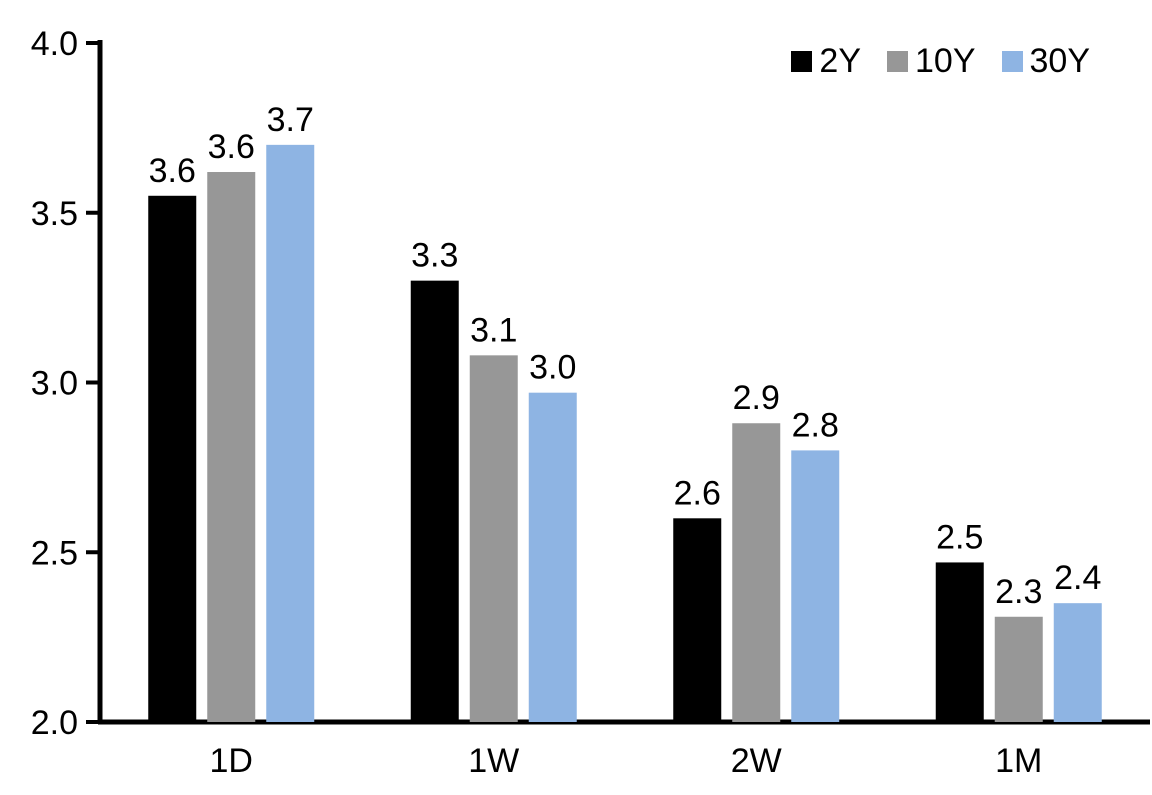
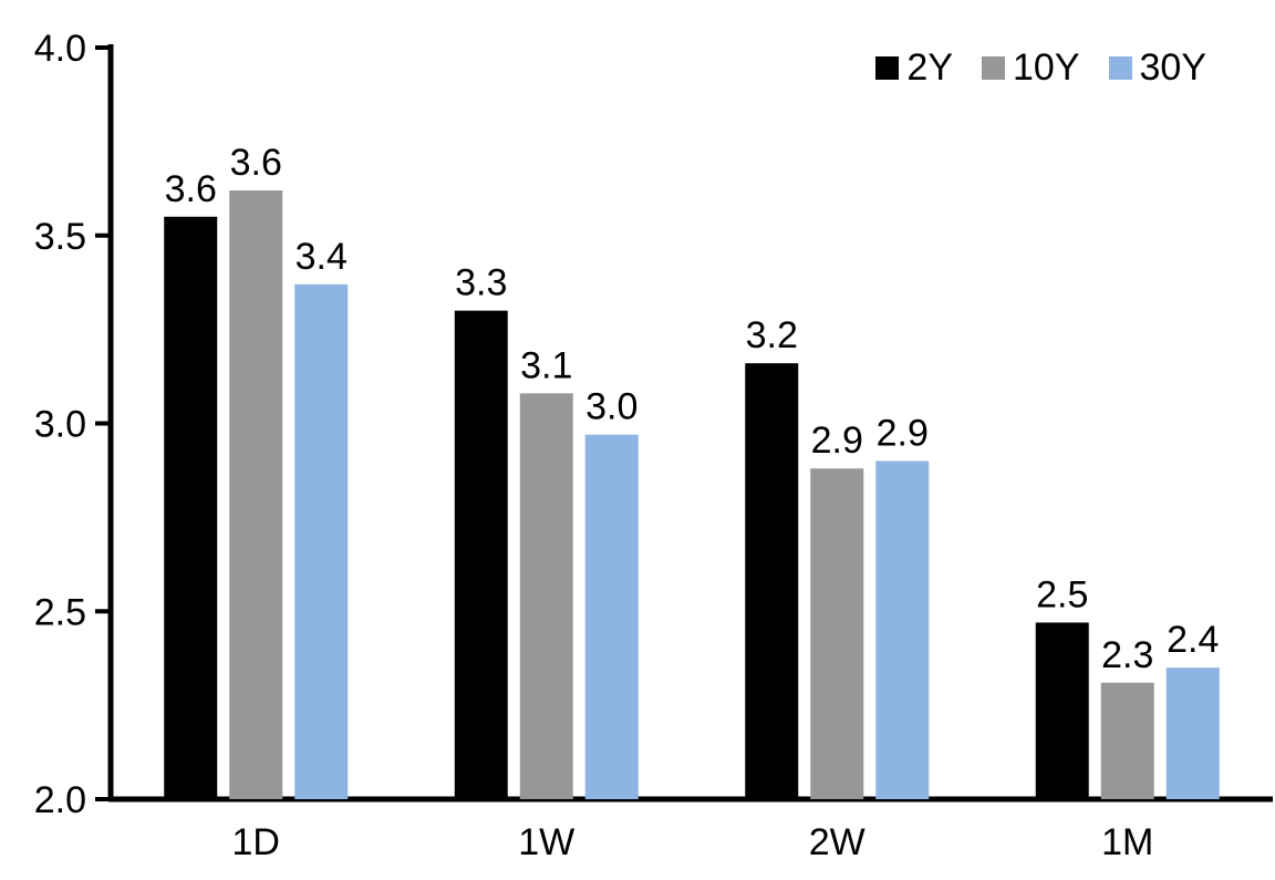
30Y/1D: 3.7 -> 3.4
2Y/2W: 2.6 -> 3.2
30Y/2W: 2.8 -> 2.9
